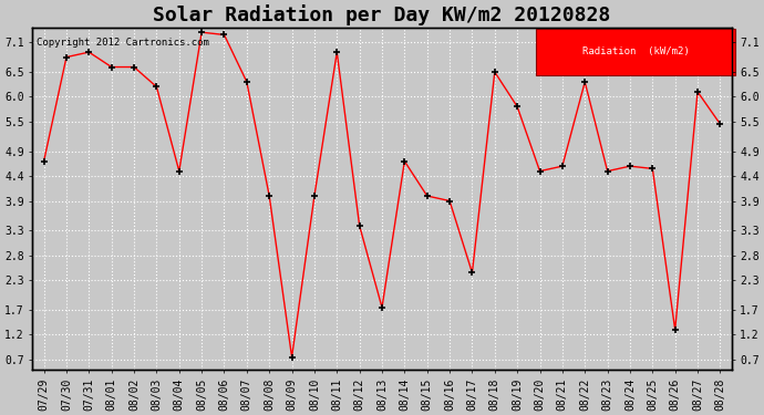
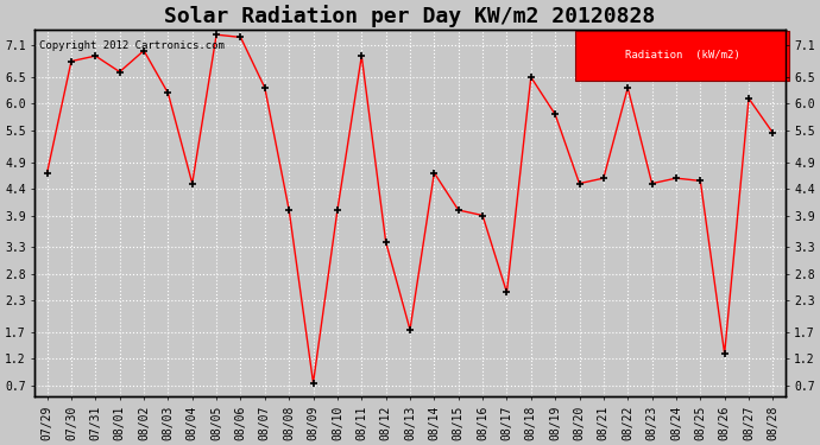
08/02: 6.60 -> 7.00
